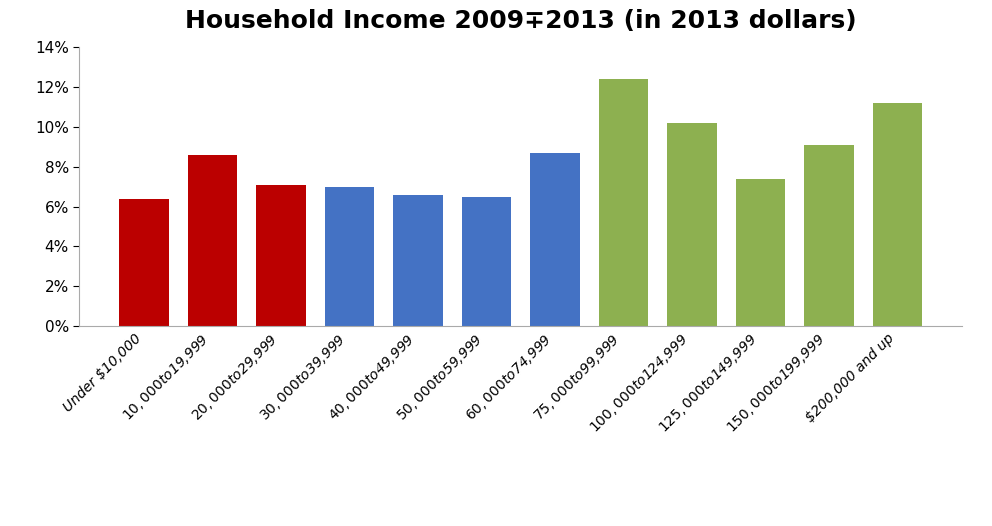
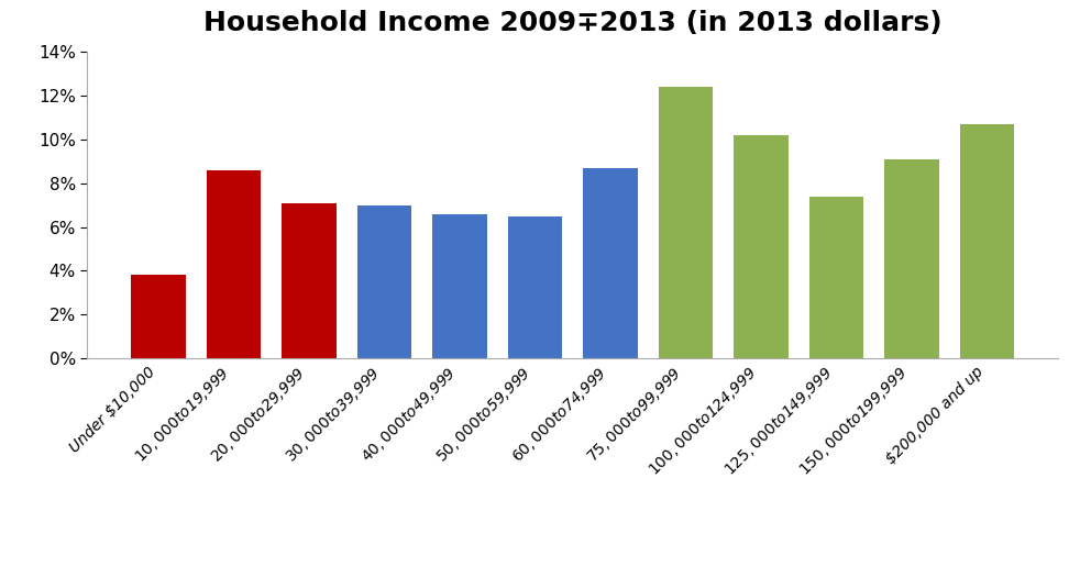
Under $10,000: 6.4% -> 3.8%
$200,000 and up: 11.2% -> 10.7%
